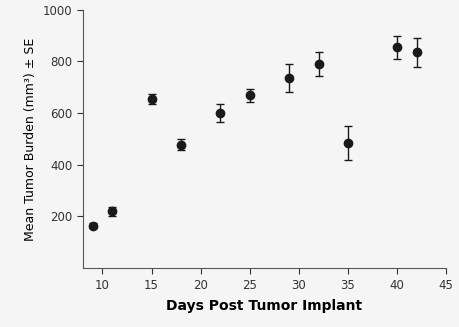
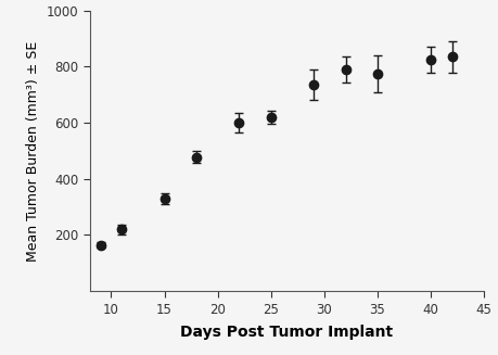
15: 655 -> 330
25: 670 -> 620
35: 485 -> 775
40: 855 -> 825
